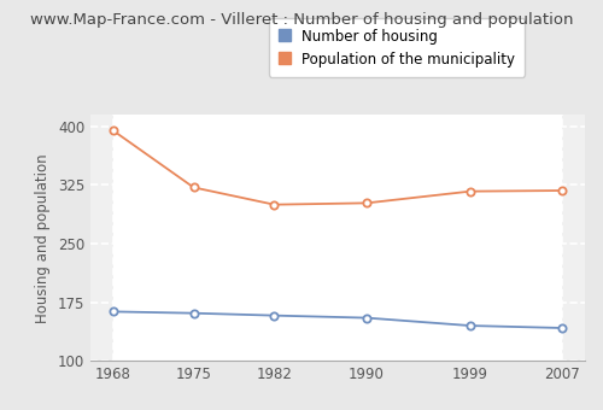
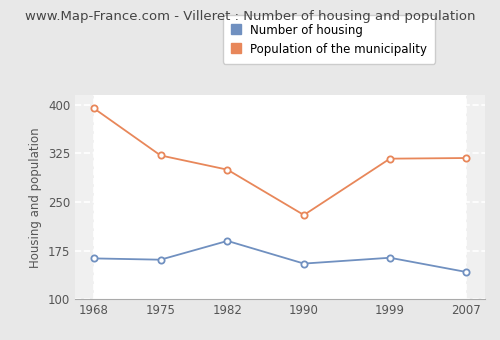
Number of housing/1982: 158 -> 190
Population of the municipality/1990: 302 -> 230
Number of housing/1999: 145 -> 164
